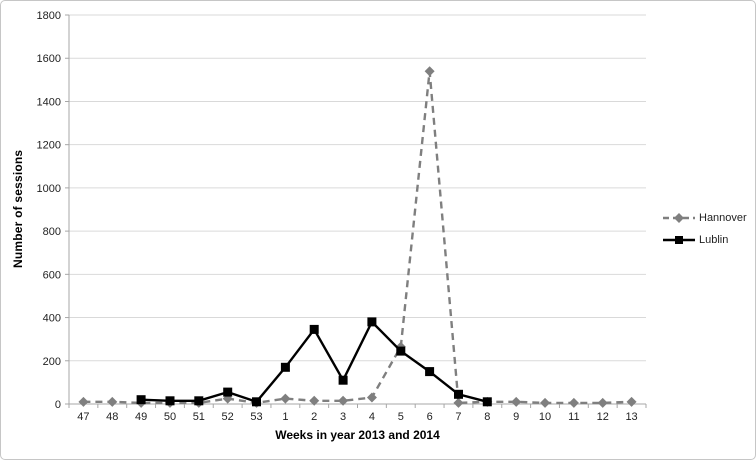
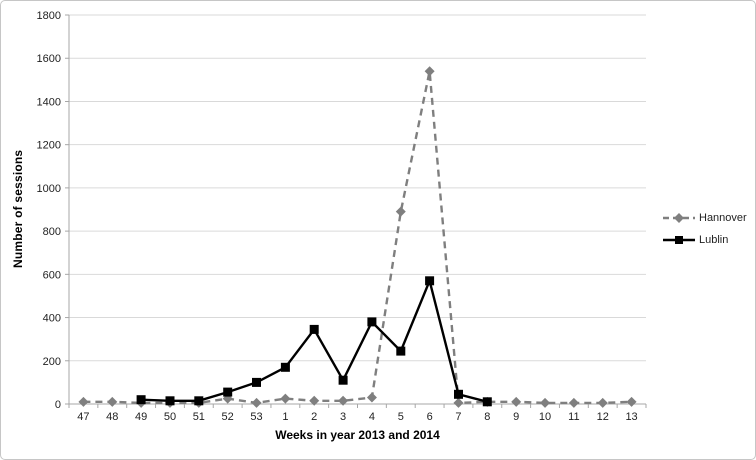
Lublin/53: 10 -> 100
Hannover/5: 260 -> 890
Lublin/6: 150 -> 570
